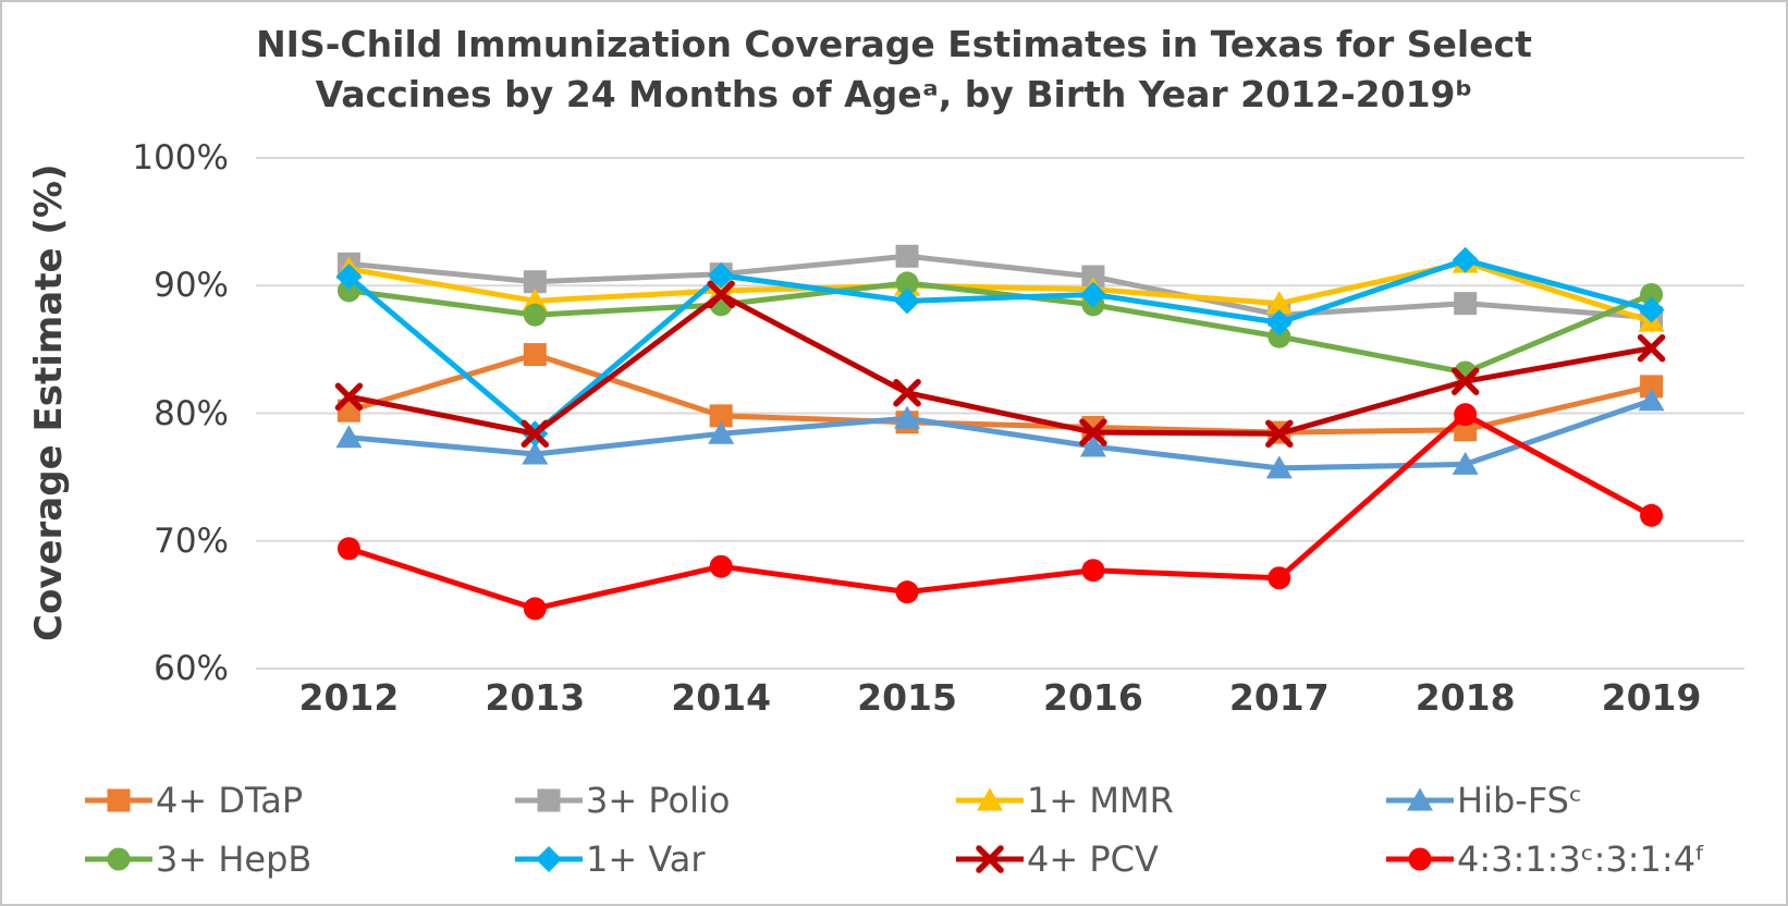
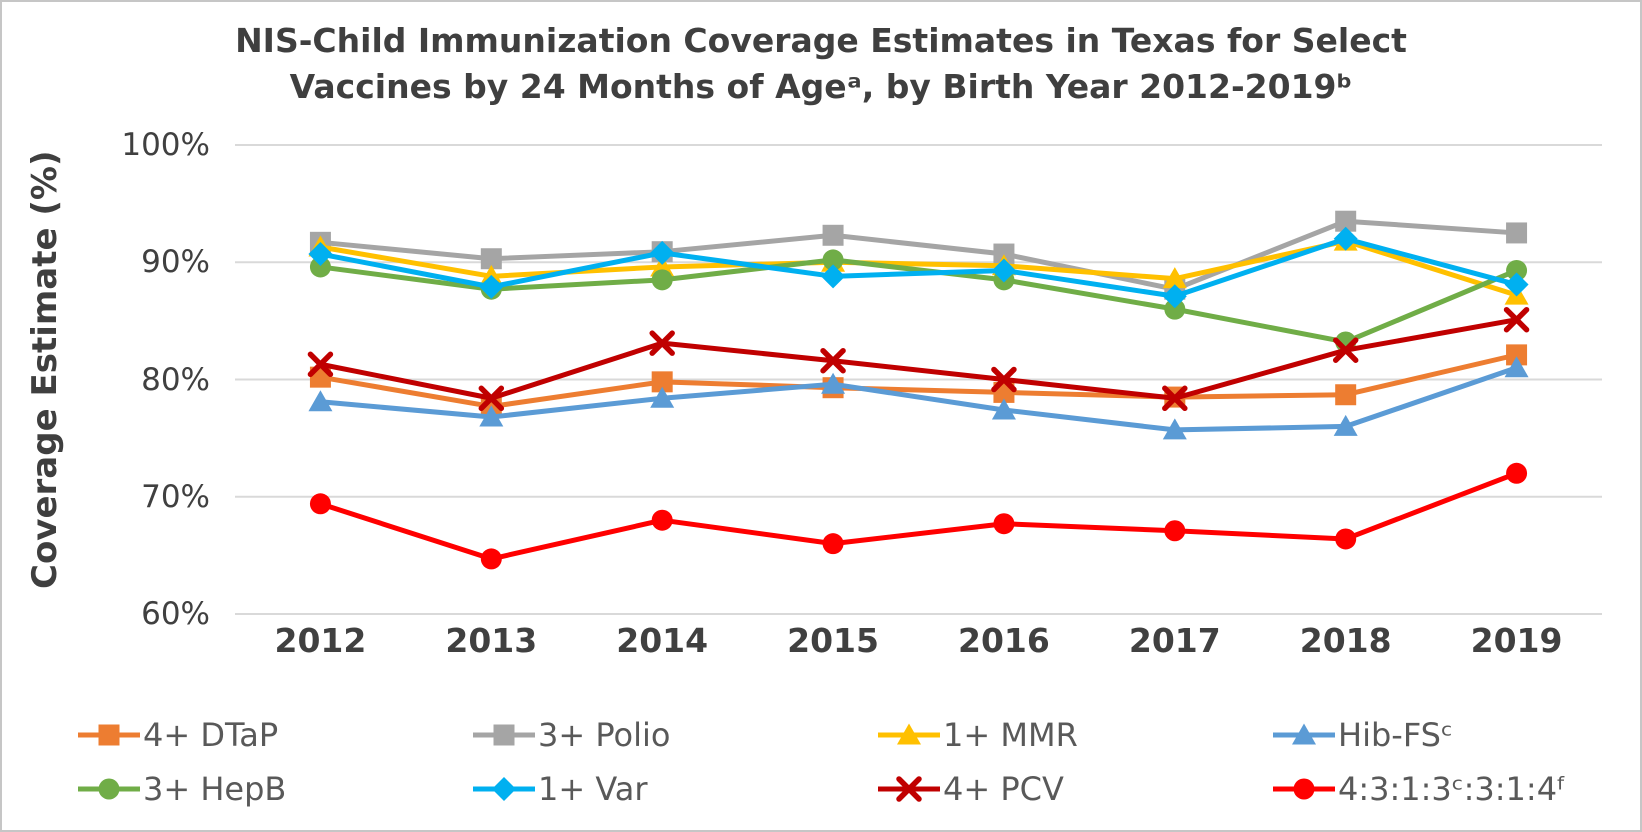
4+ DTaP/2013: 84.6% -> 77.7%
1+ Var/2013: 78.4% -> 87.9%
4+ PCV/2014: 89.3% -> 83.1%
4+ PCV/2016: 78.5% -> 80.0%
3+ Polio/2018: 88.6% -> 93.5%
4:3:1:3ᶜ:3:1:4ᶠ/2018: 79.9% -> 66.4%
3+ Polio/2019: 87.5% -> 92.5%
